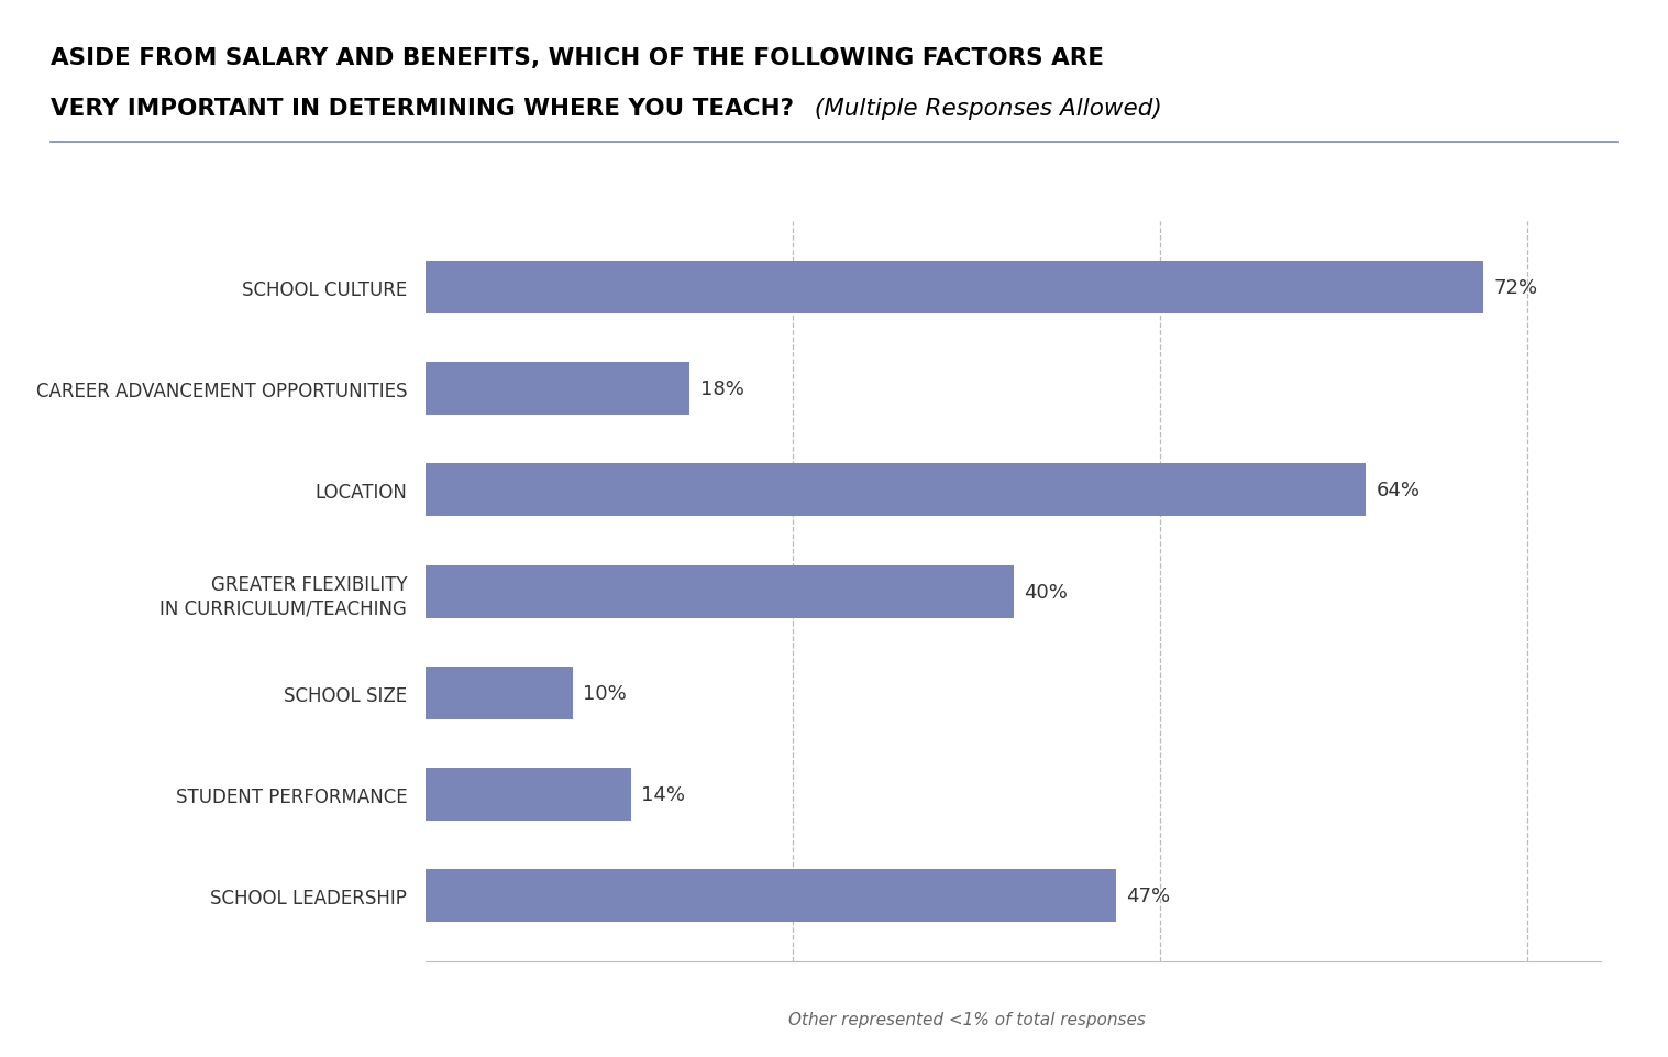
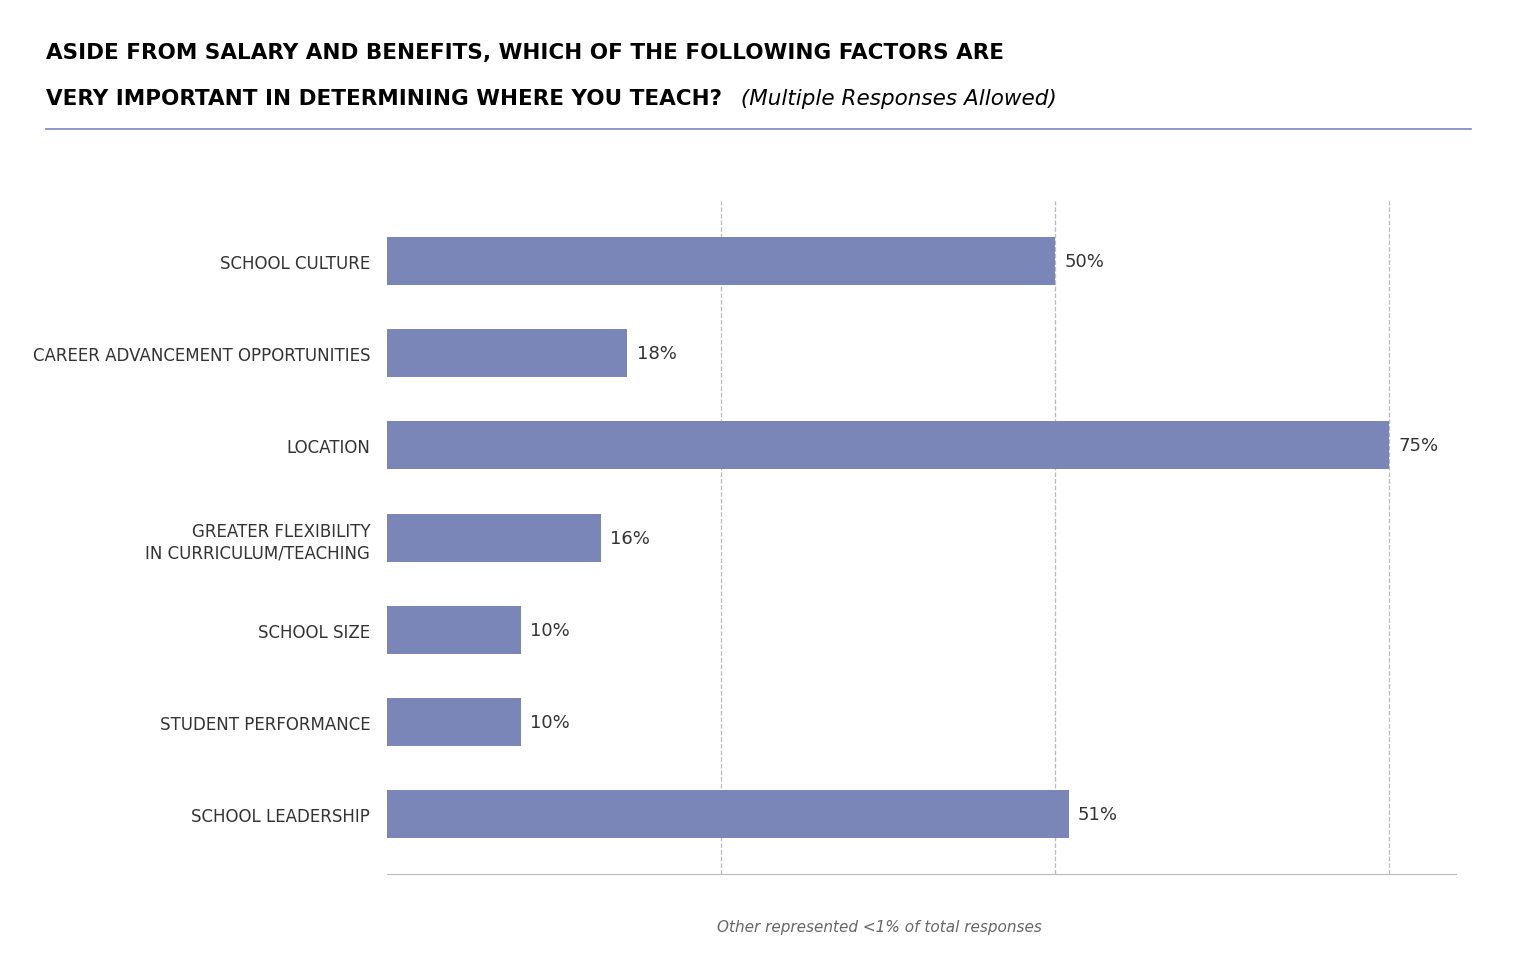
SCHOOL CULTURE: 72% -> 50%
LOCATION: 64% -> 75%
GREATER FLEXIBILITY IN CURRICULUM/TEACHING: 40% -> 16%
STUDENT PERFORMANCE: 14% -> 10%
SCHOOL LEADERSHIP: 47% -> 51%
